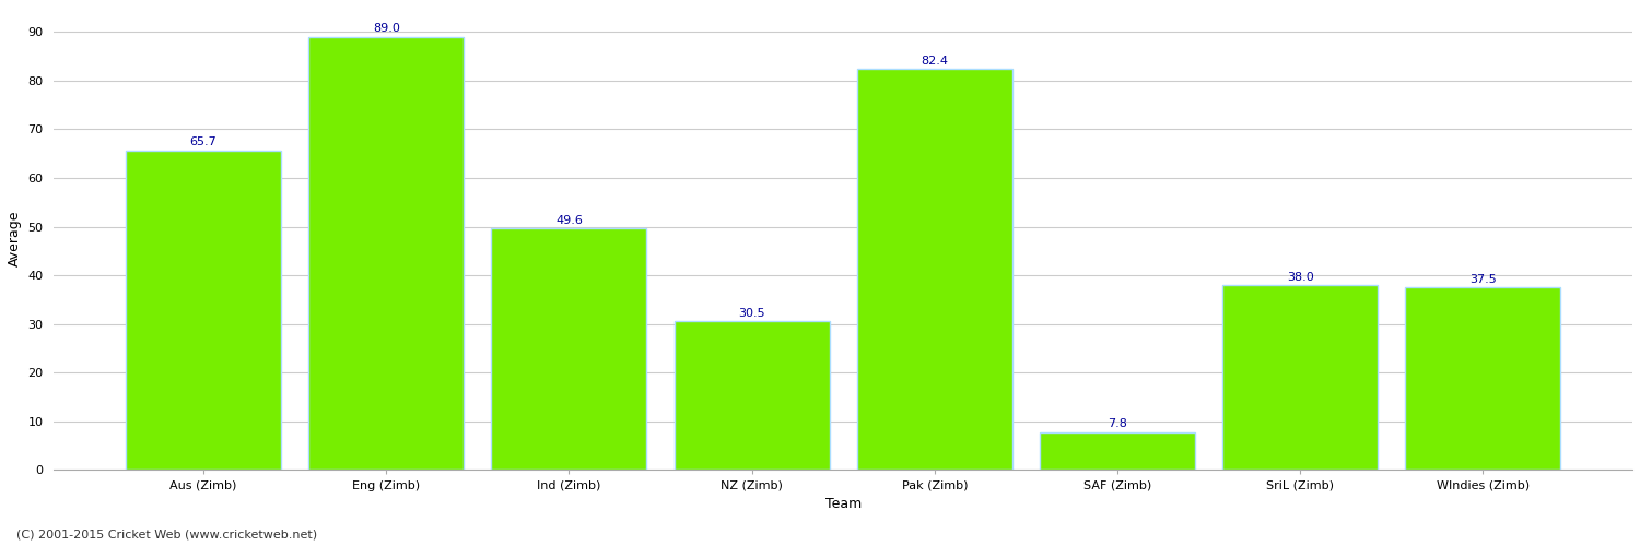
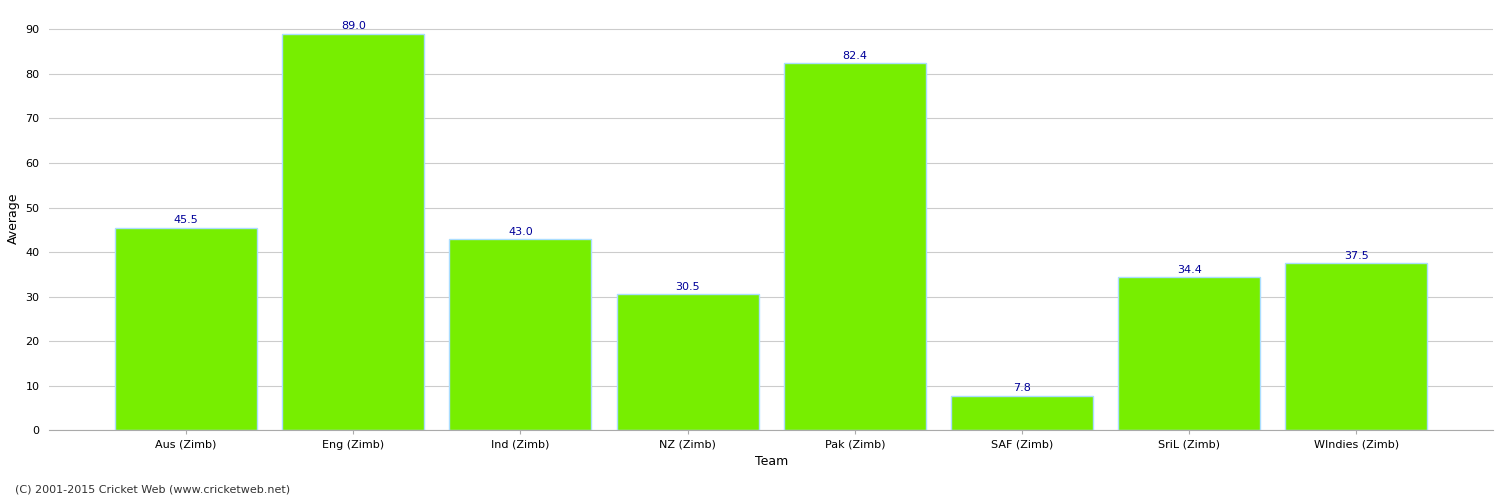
Aus (Zimb): 65.7 -> 45.5
Ind (Zimb): 49.6 -> 43.0
SriL (Zimb): 38.0 -> 34.4
